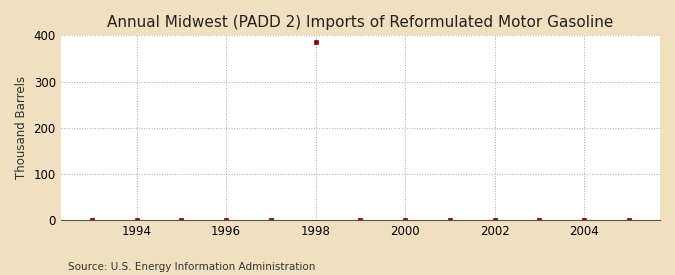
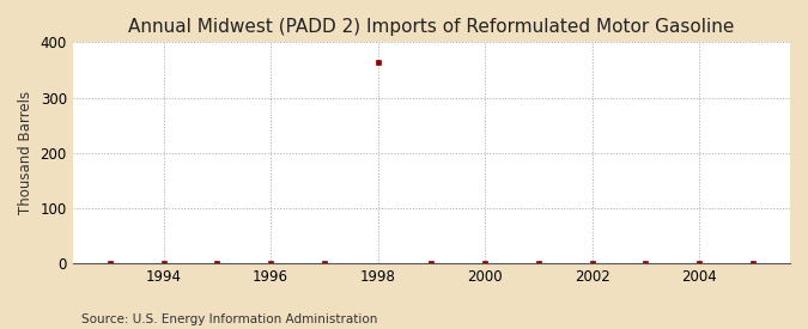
1998: 385 -> 365
